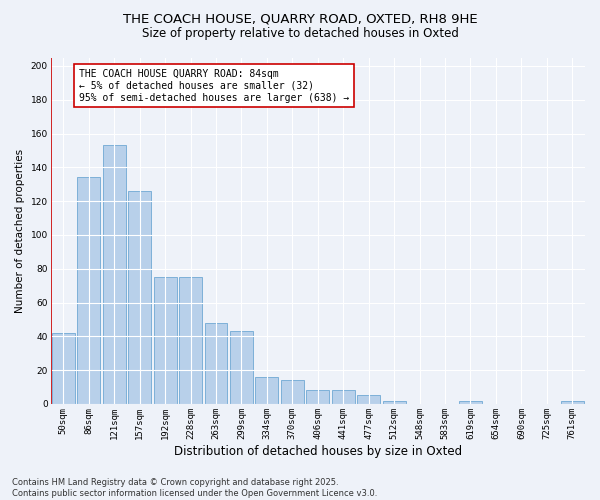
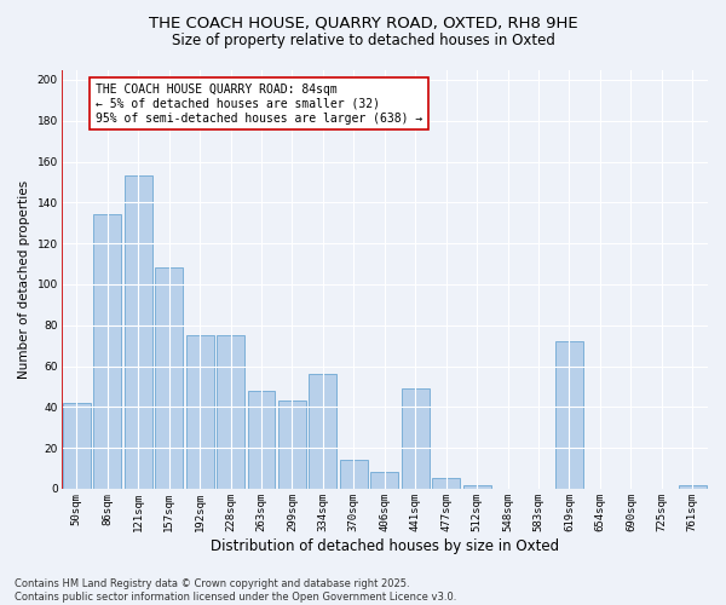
157sqm: 126 -> 108
334sqm: 16 -> 56
441sqm: 8 -> 49
619sqm: 2 -> 72
